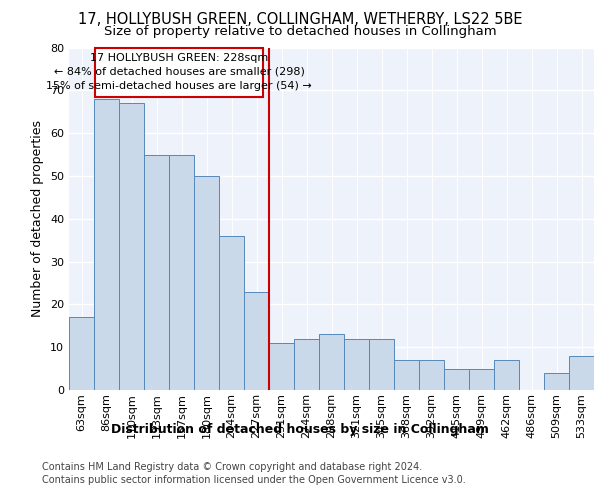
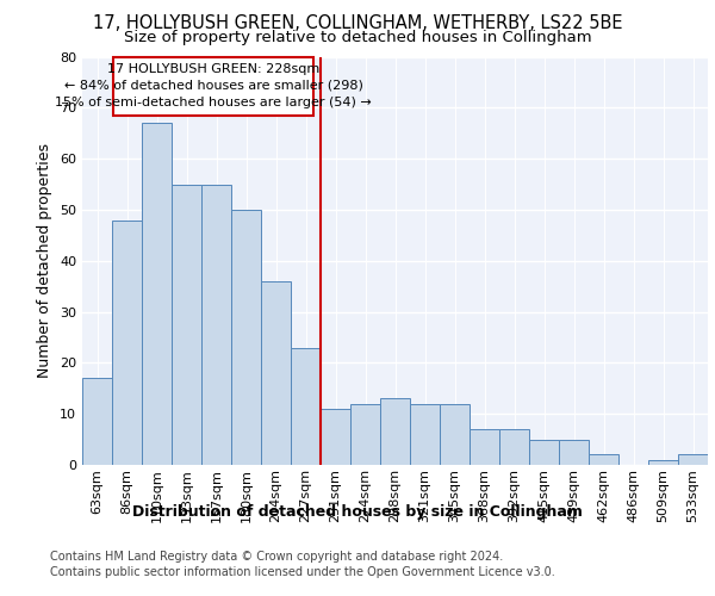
86sqm: 68 -> 48
462sqm: 7 -> 2
509sqm: 4 -> 1
533sqm: 8 -> 2
